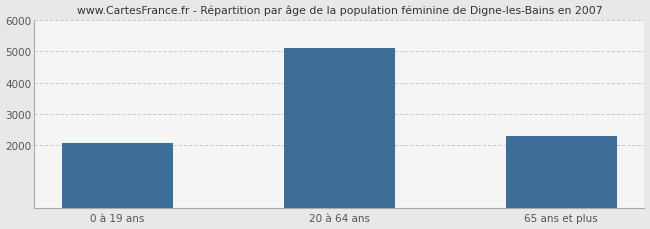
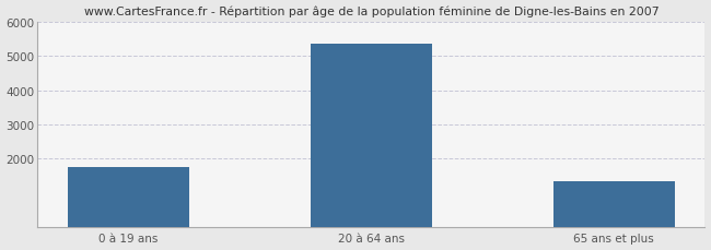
0 à 19 ans: 2060 -> 1750
20 à 64 ans: 5110 -> 5350
65 ans et plus: 2280 -> 1350
